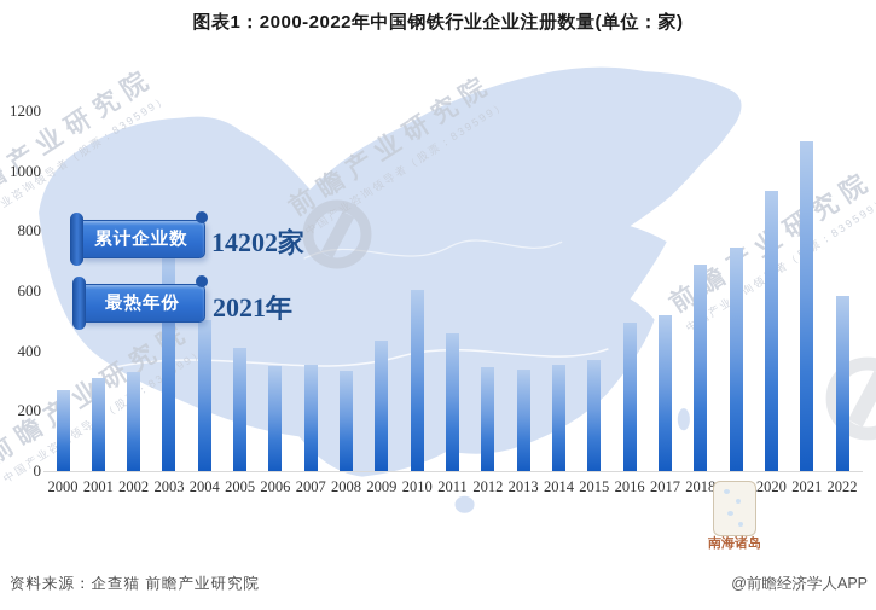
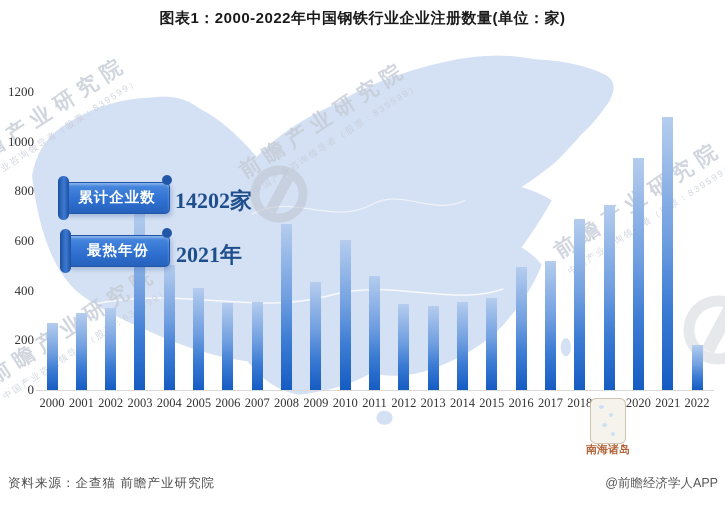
2008: 340 -> 670
2022: 580 -> 180
